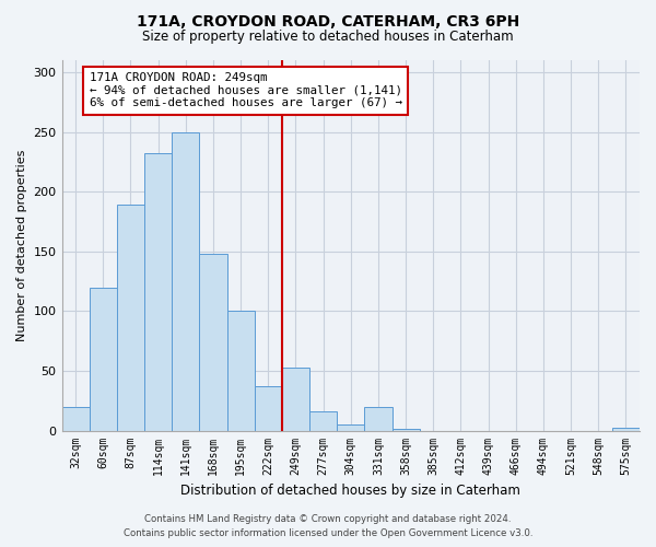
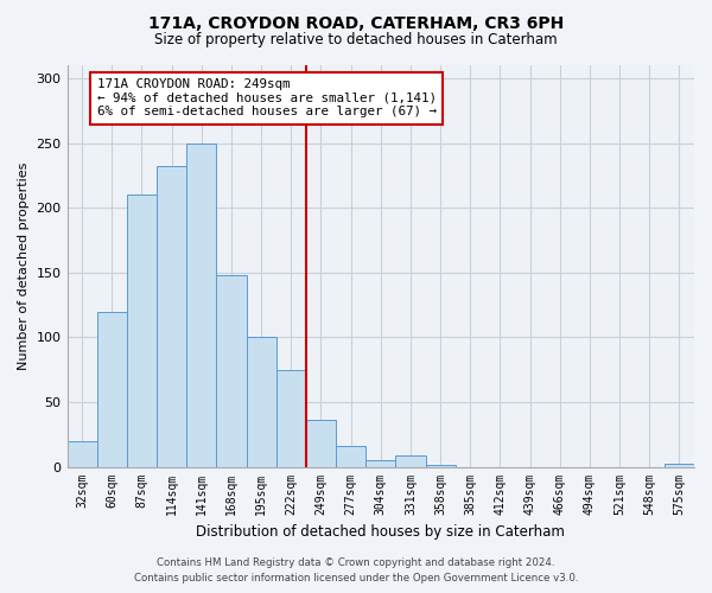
87sqm: 189 -> 210
222sqm: 37 -> 75
249sqm: 53 -> 36
331sqm: 20 -> 9
